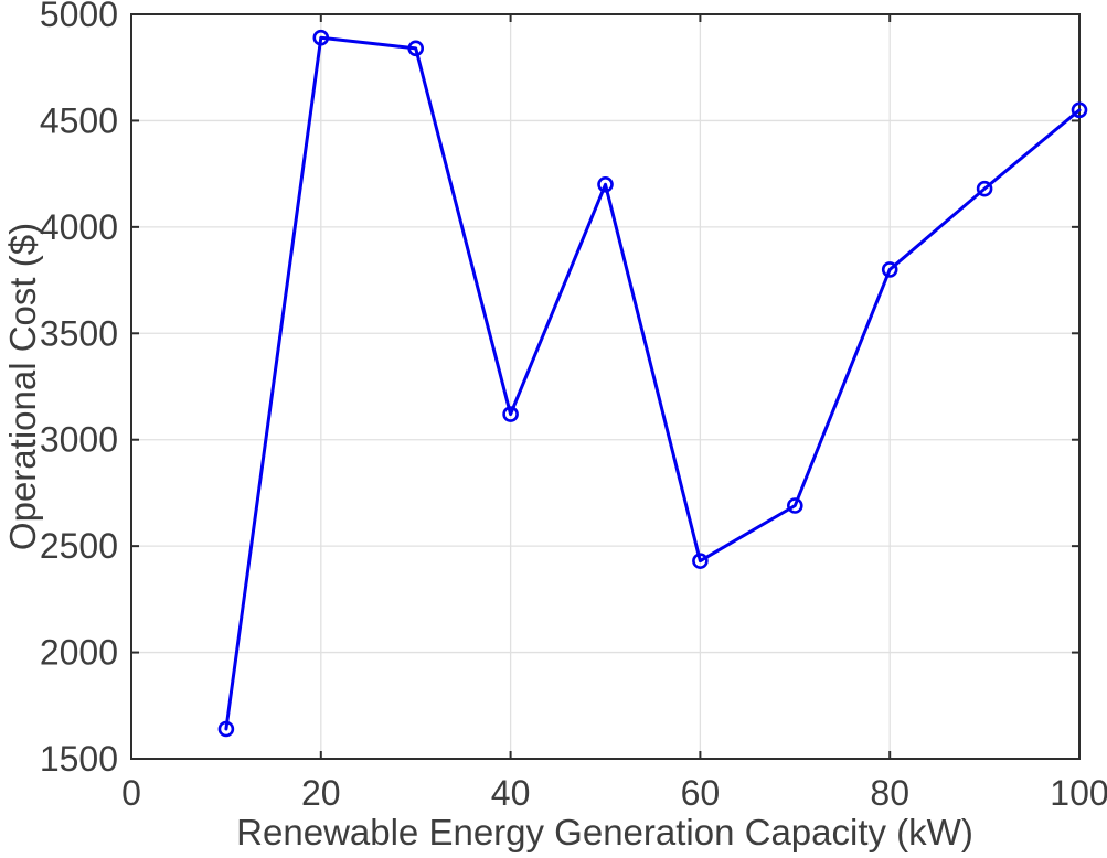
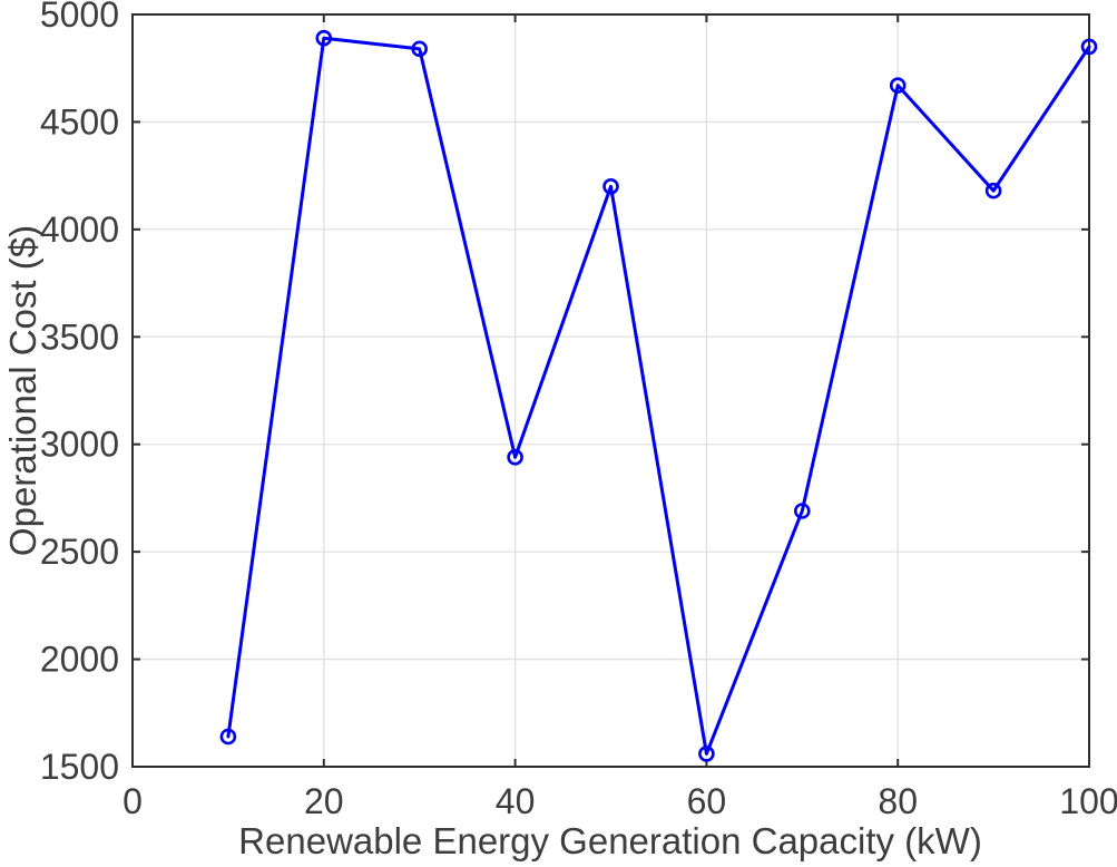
40: 3120 -> 2940
60: 2430 -> 1560
80: 3800 -> 4670
100: 4550 -> 4850
